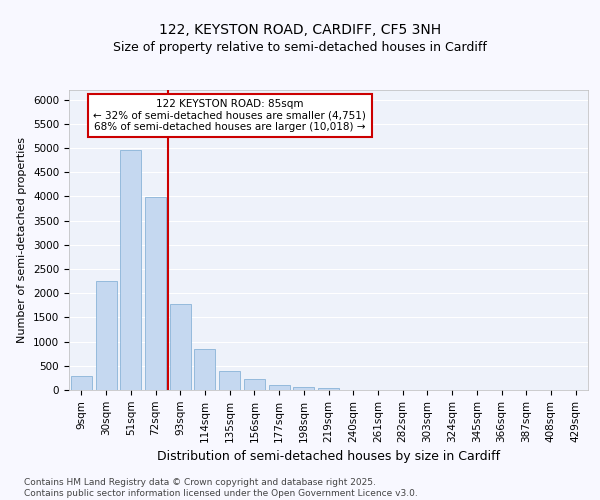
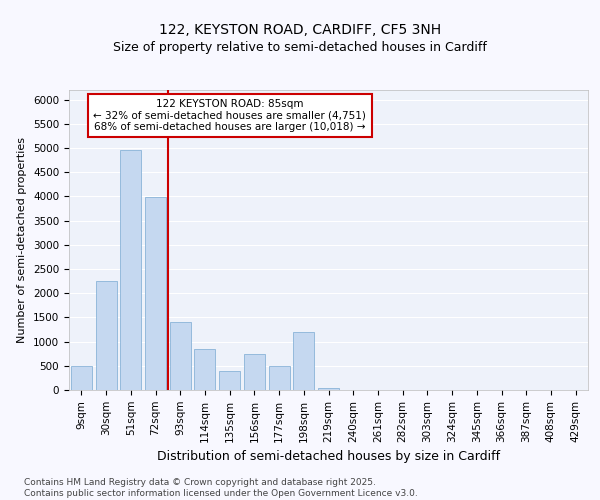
9sqm: 280 -> 500
93sqm: 1780 -> 1400
156sqm: 220 -> 750
177sqm: 110 -> 500
198sqm: 70 -> 1200
